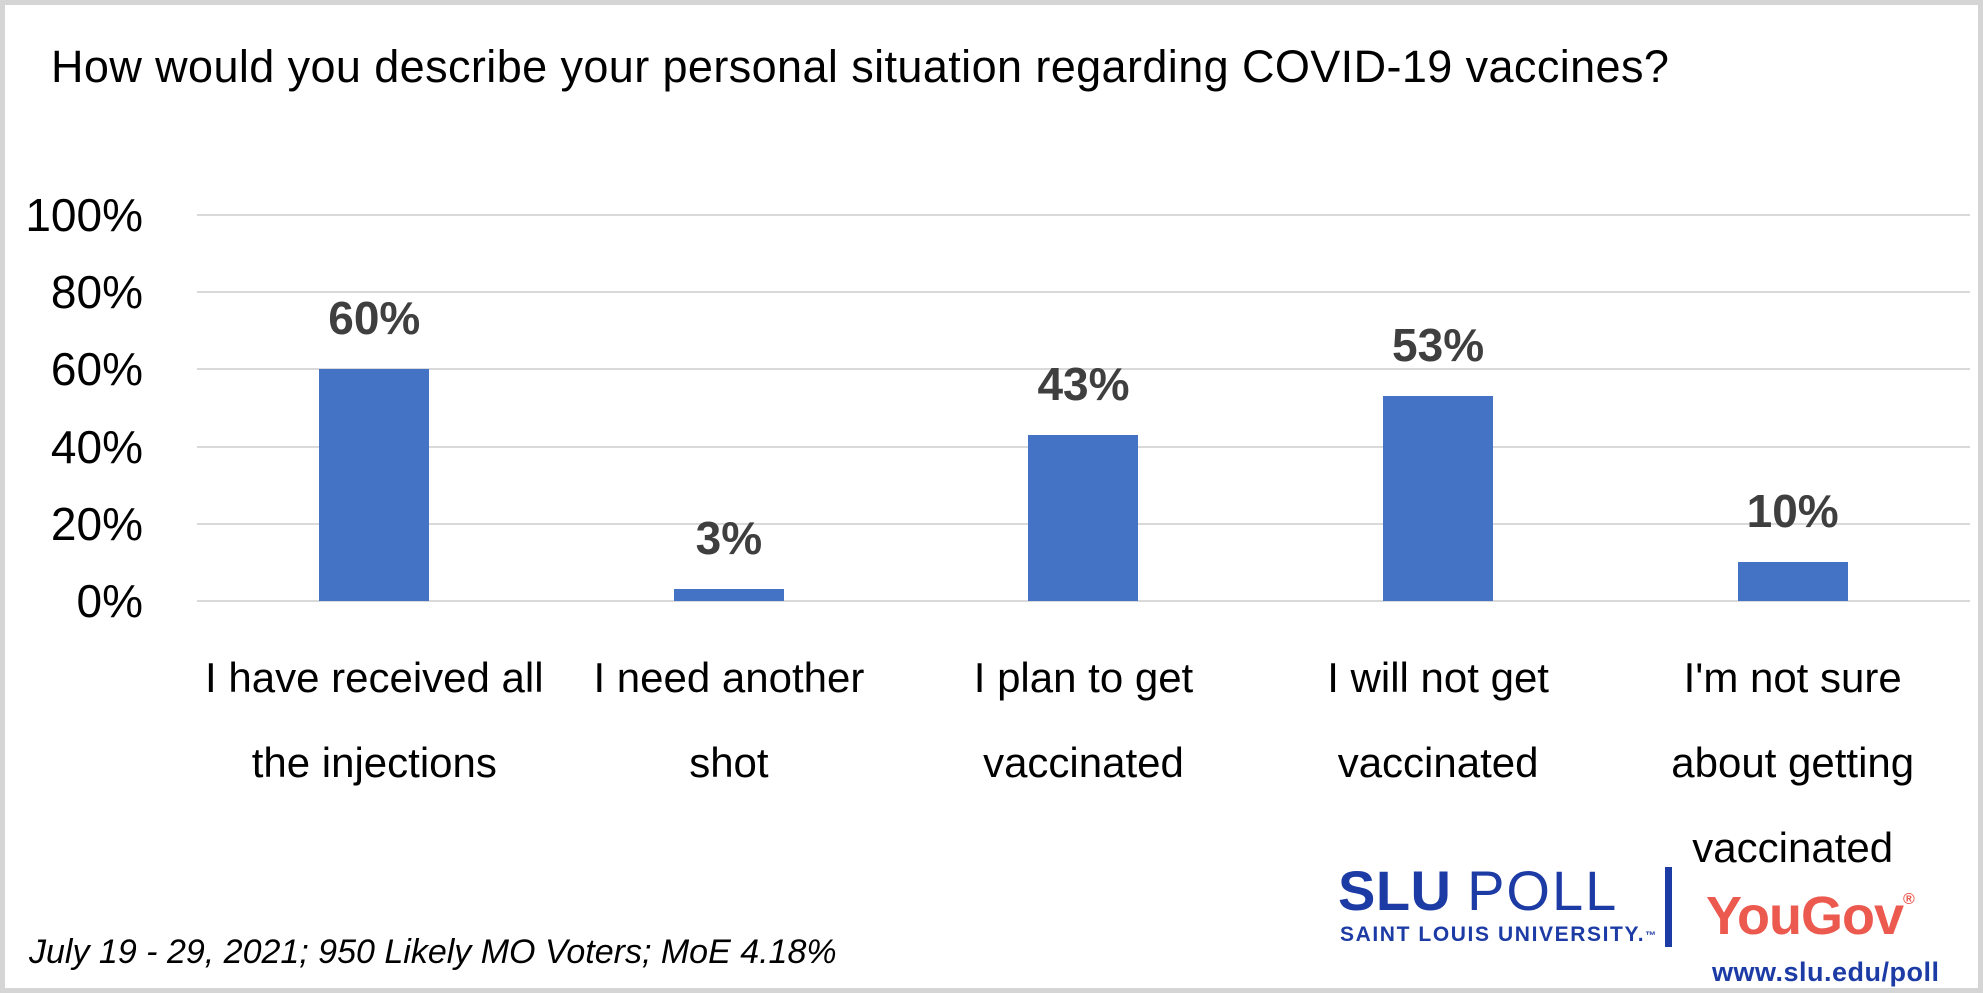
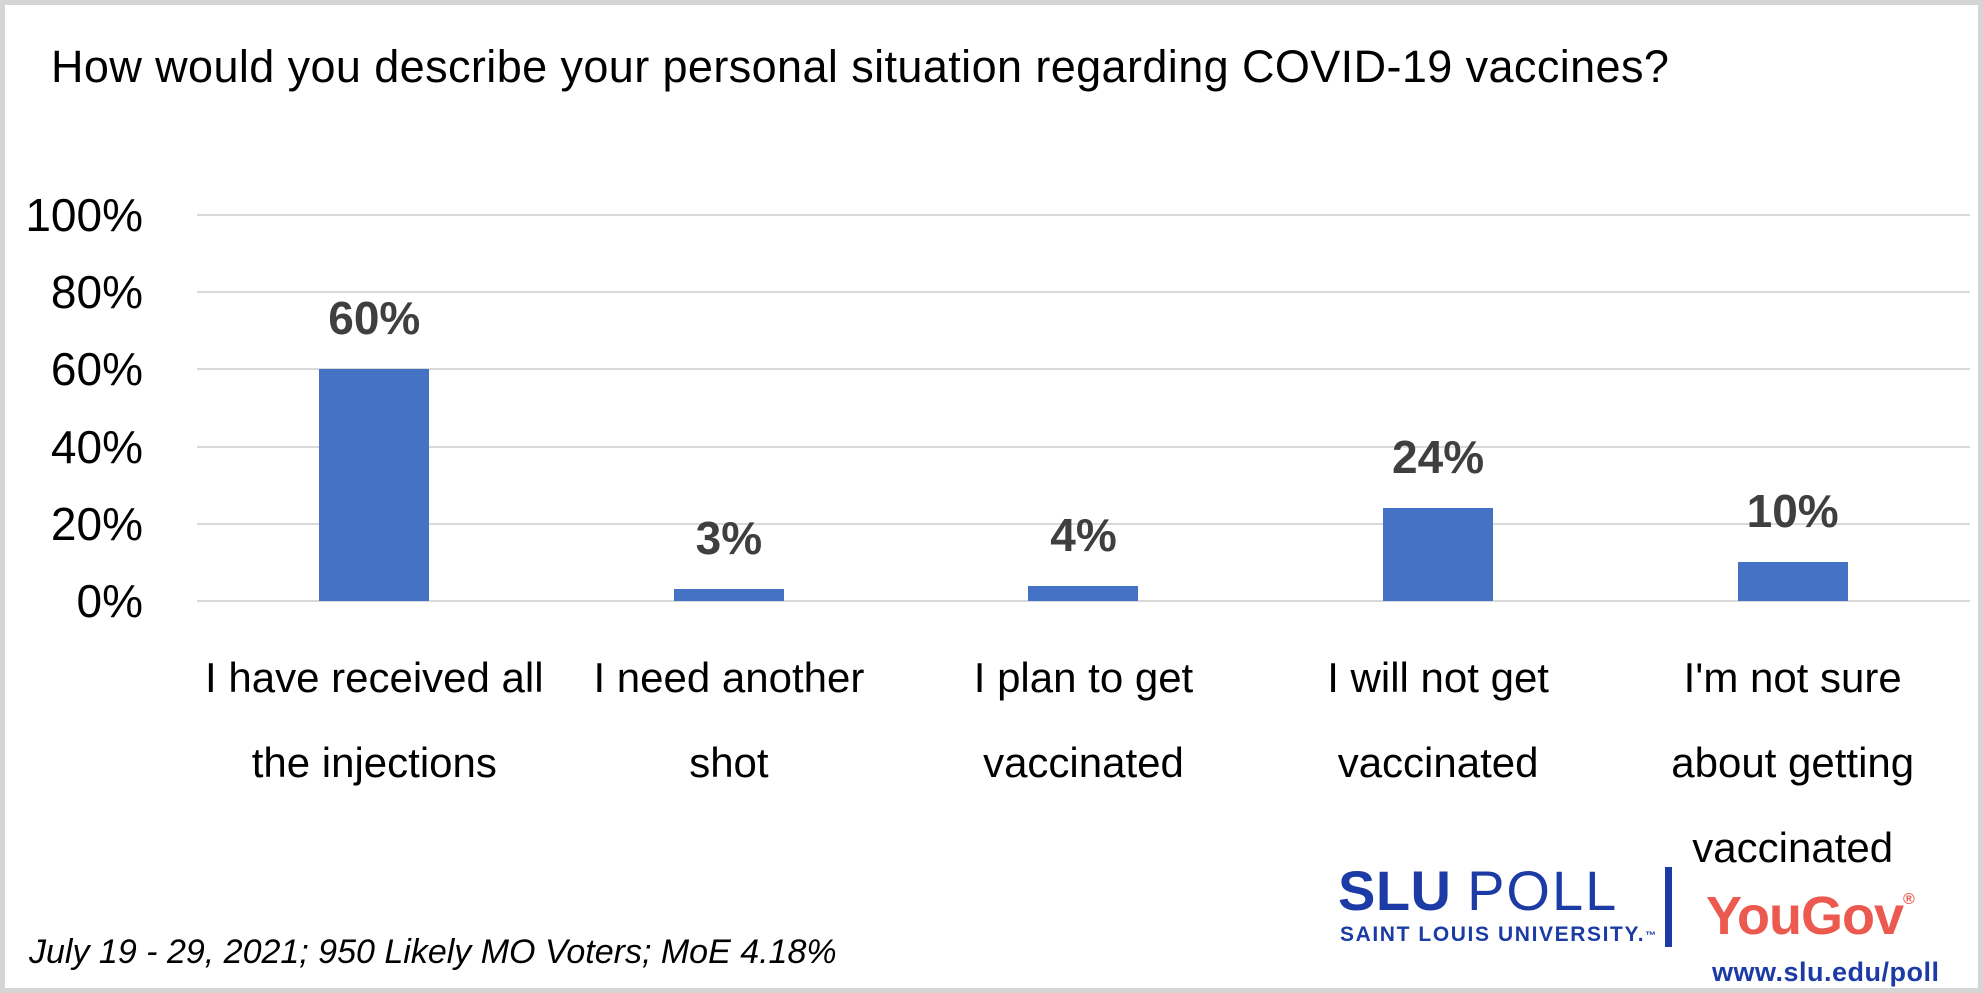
I plan to get vaccinated: 43% -> 4%
I will not get vaccinated: 53% -> 24%
